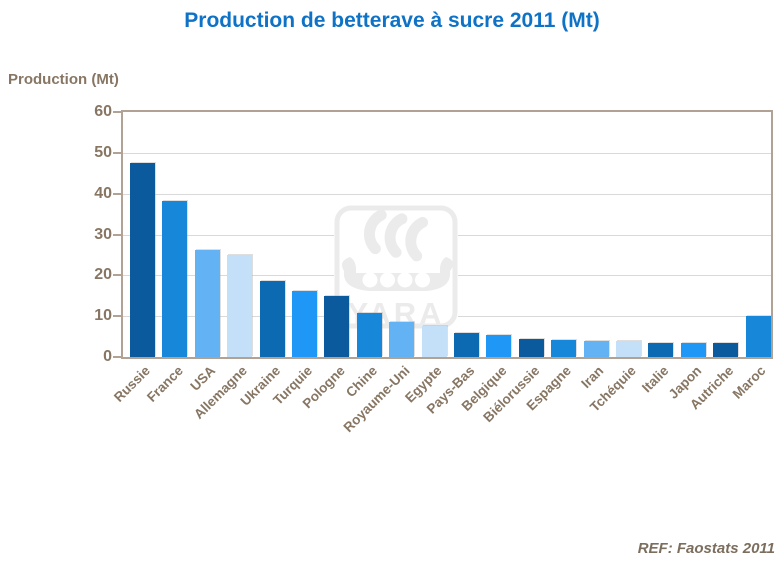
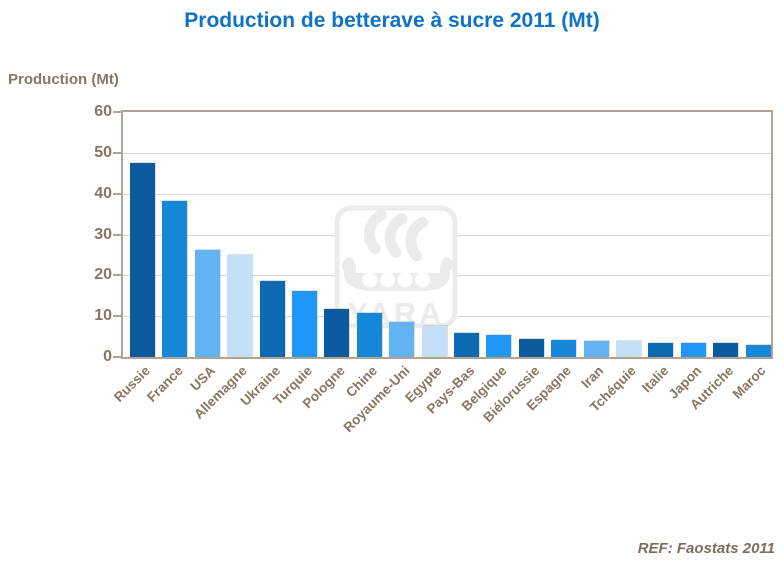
Pologne: 15 -> 12
Maroc: 10 -> 3
